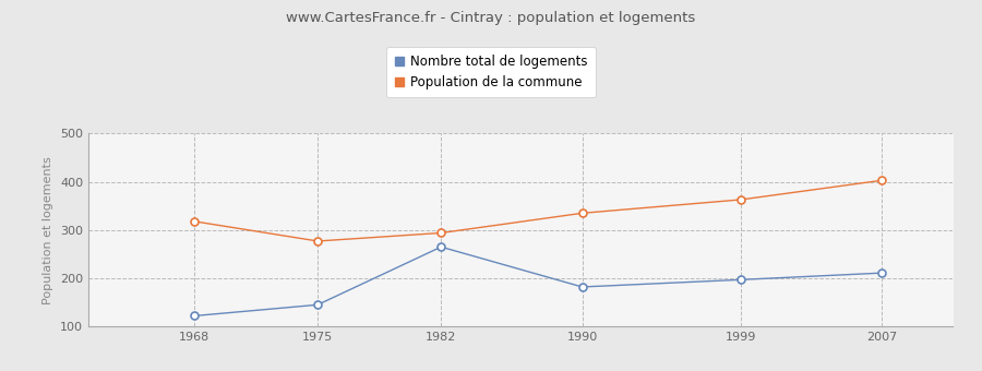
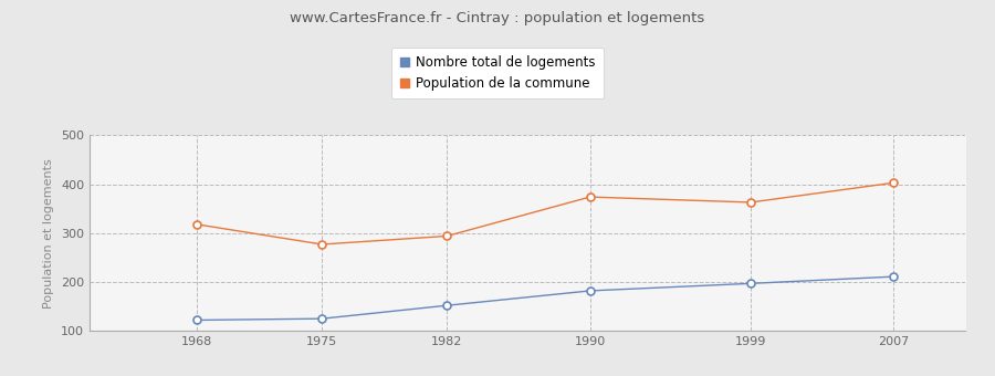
Nombre total de logements/1975: 145 -> 125
Nombre total de logements/1982: 265 -> 152
Population de la commune/1990: 335 -> 374
